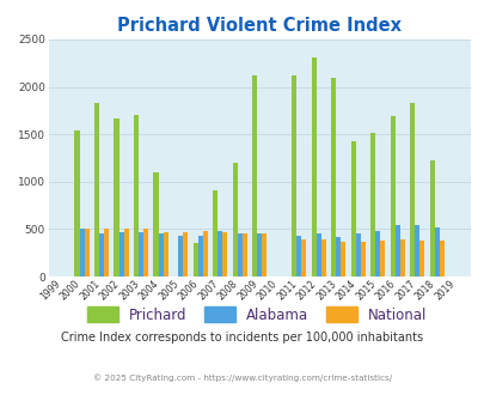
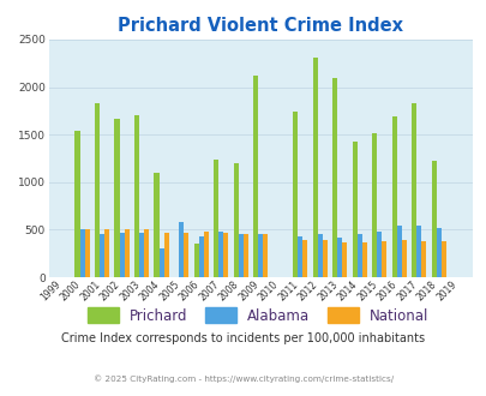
Alabama/2004: 460 -> 300
Alabama/2005: 430 -> 580
Prichard/2007: 910 -> 1240
Prichard/2011: 2120 -> 1740
